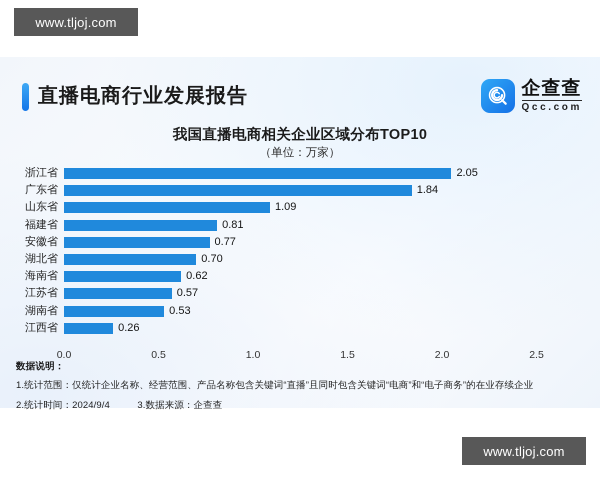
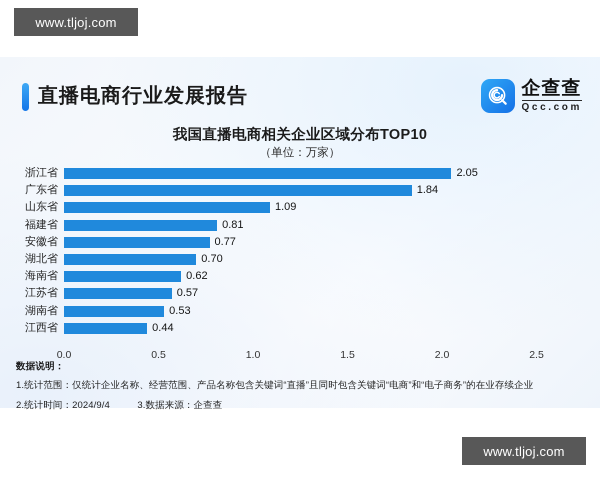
江西省: 0.26 -> 0.44
